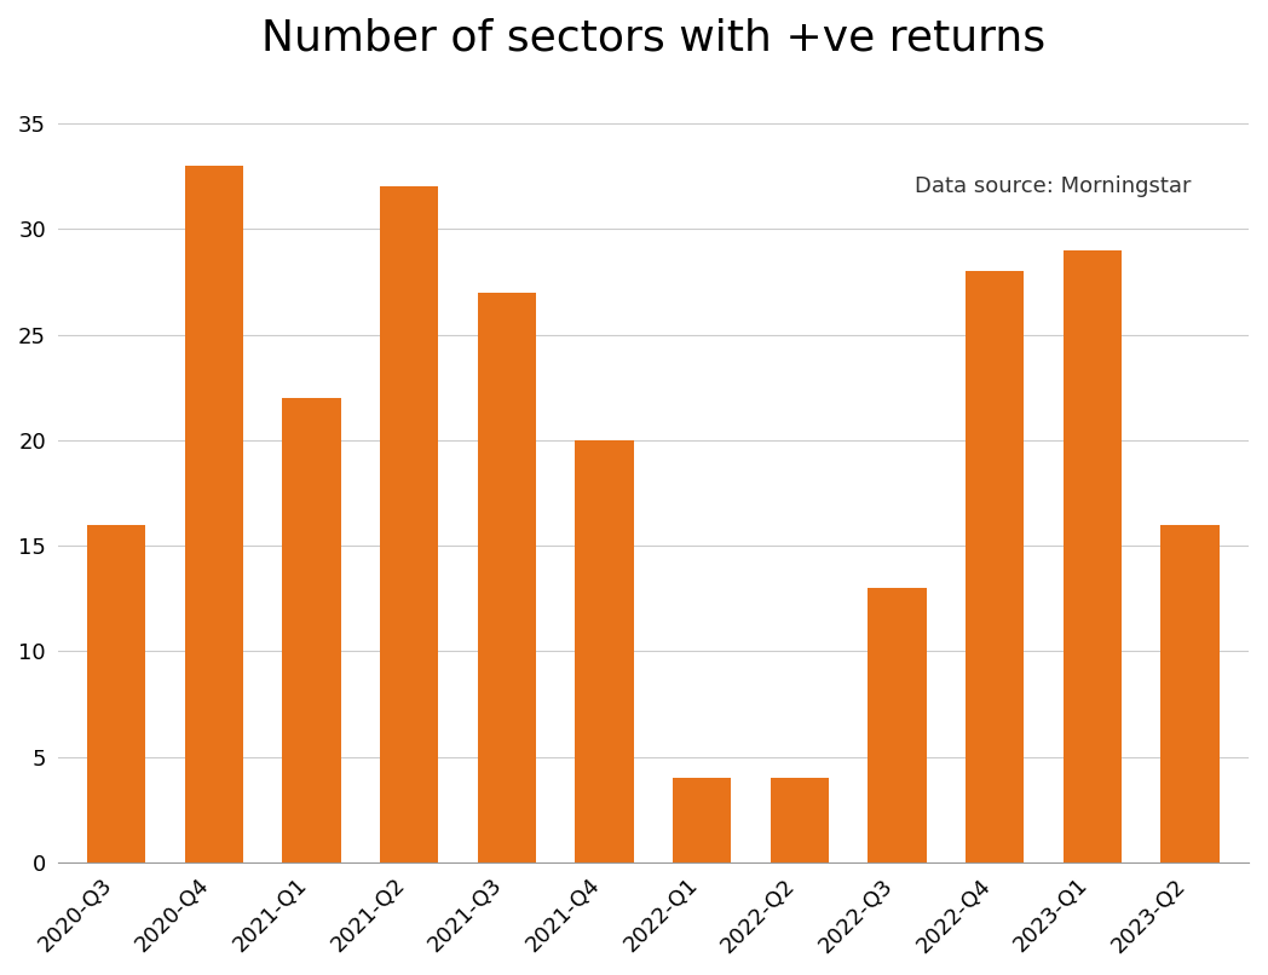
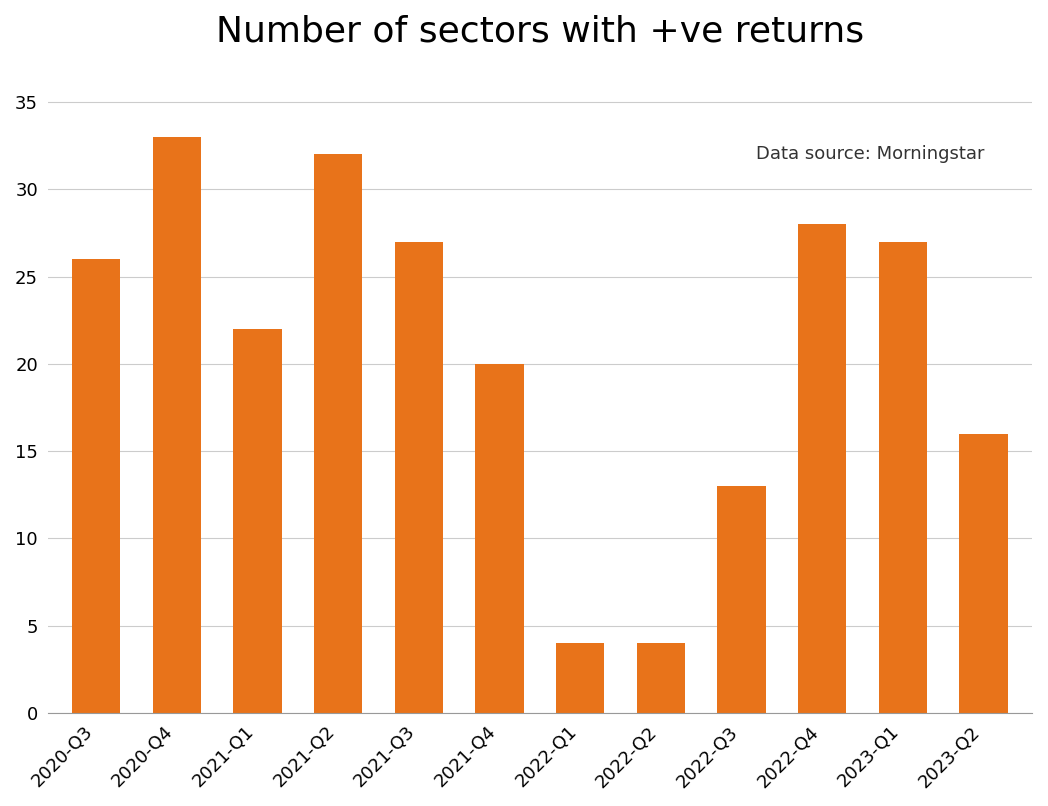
2020-Q3: 16 -> 26
2023-Q1: 29 -> 27
